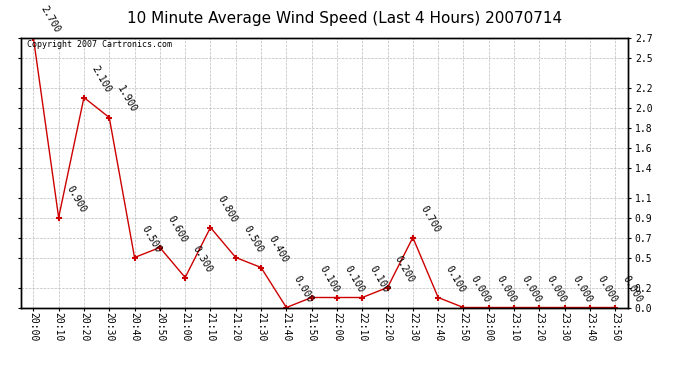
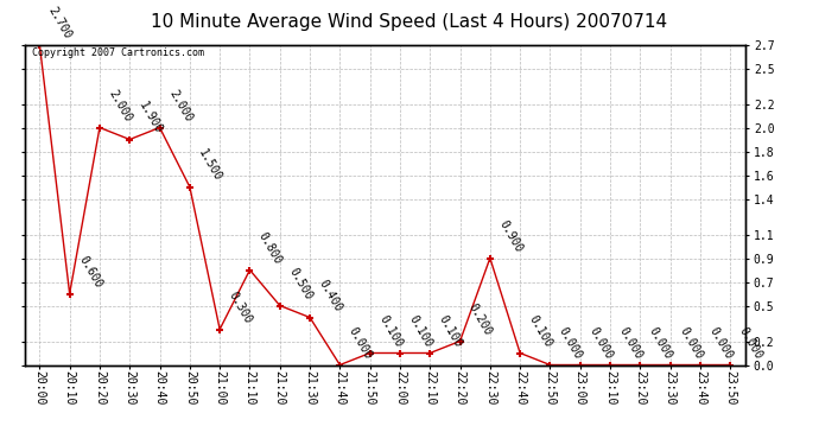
20:10: 0.900 -> 0.600
20:20: 2.100 -> 2.000
20:40: 0.500 -> 2.000
20:50: 0.600 -> 1.500
22:30: 0.700 -> 0.900
